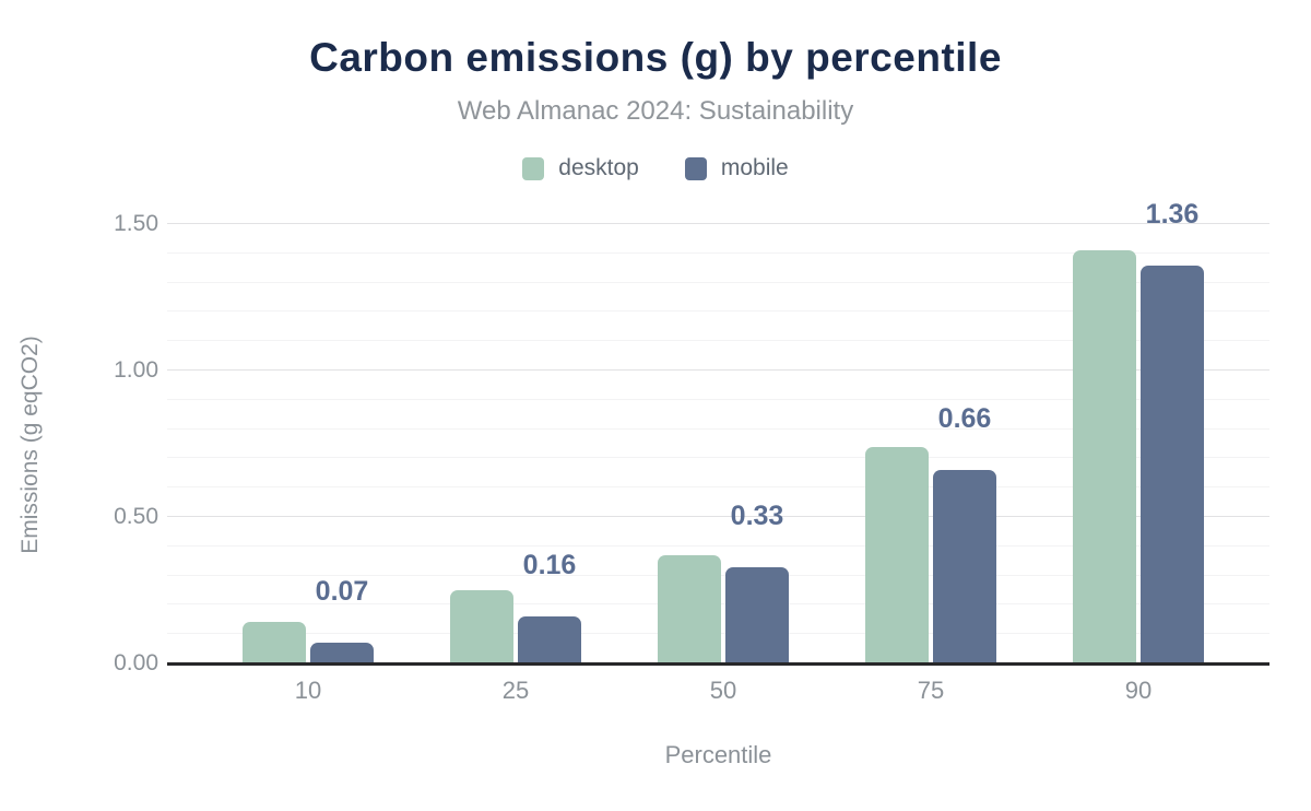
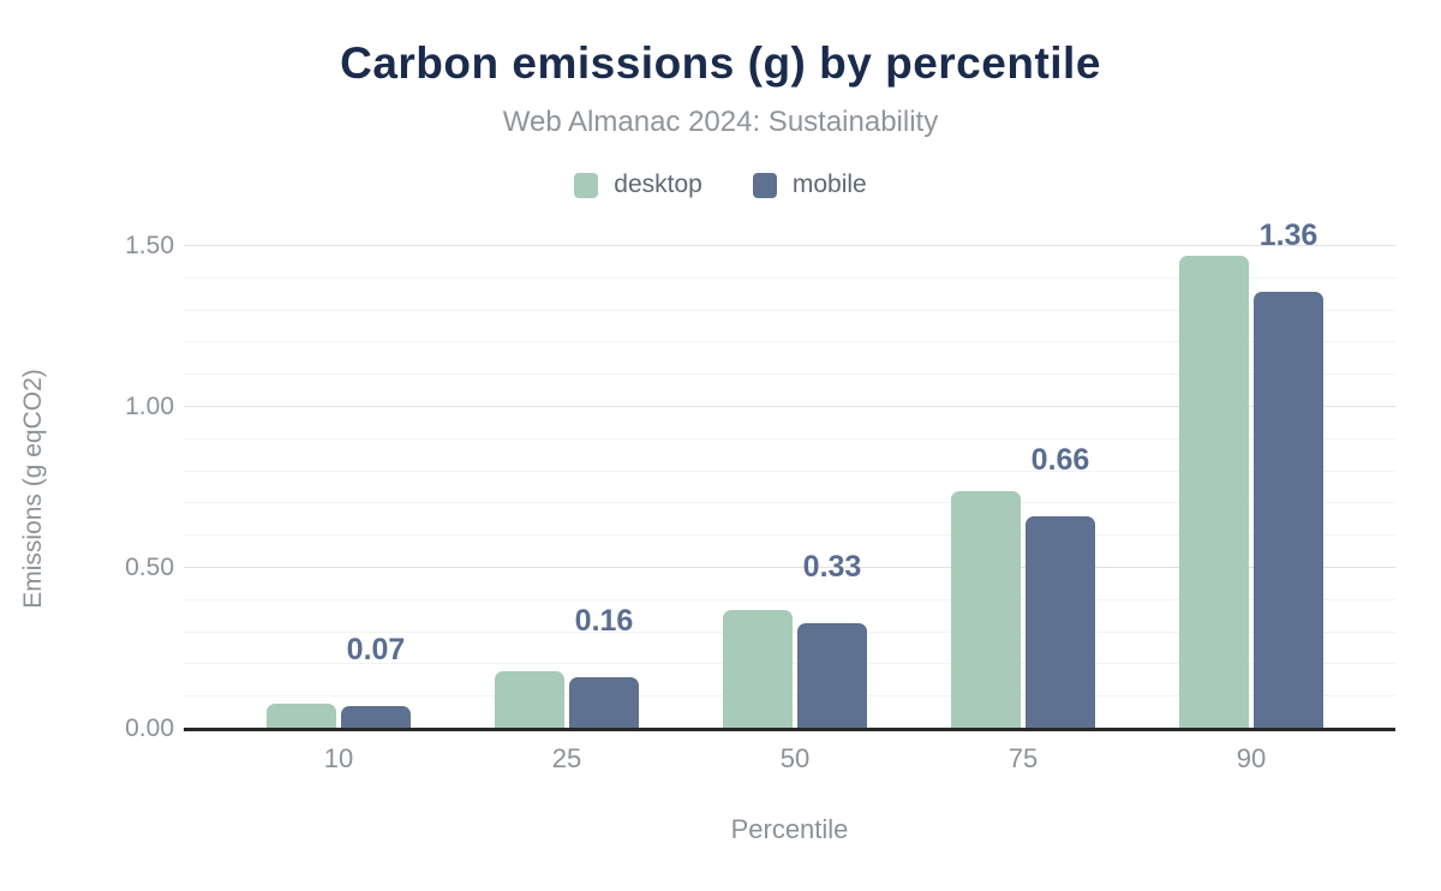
desktop/10: 0.14 -> 0.08
desktop/25: 0.25 -> 0.18
desktop/90: 1.41 -> 1.47
